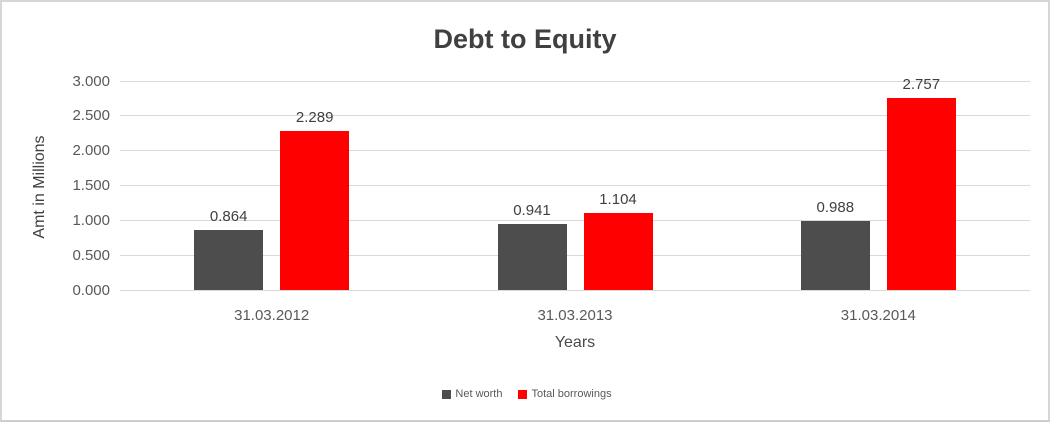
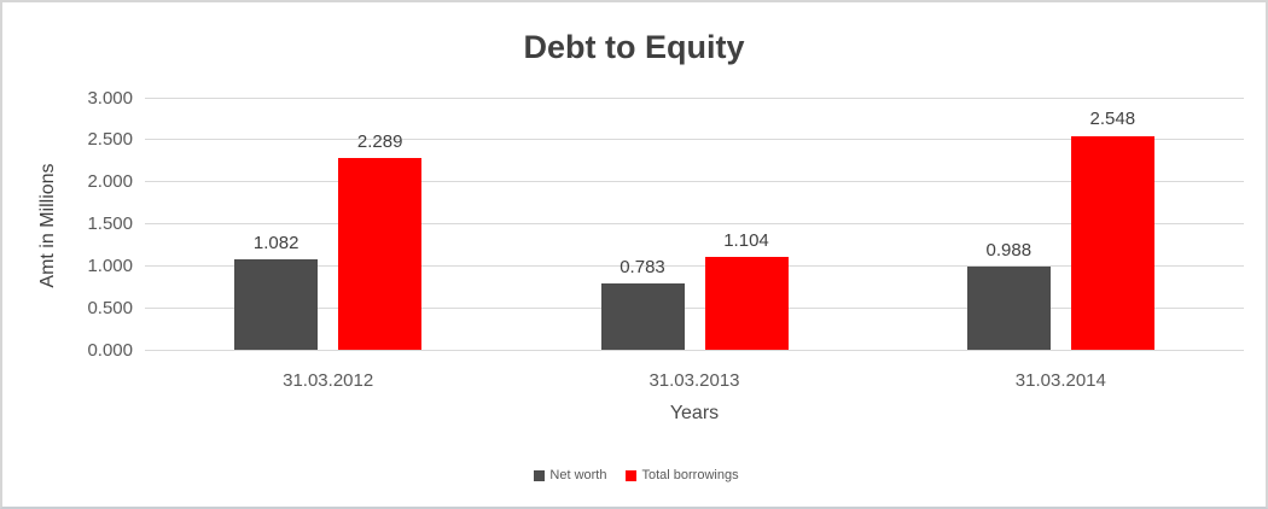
Net worth/31.03.2012: 0.864 -> 1.082
Net worth/31.03.2013: 0.941 -> 0.783
Total borrowings/31.03.2014: 2.757 -> 2.548
